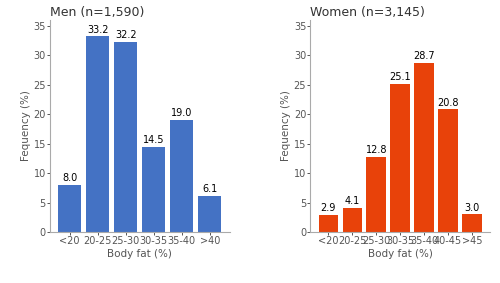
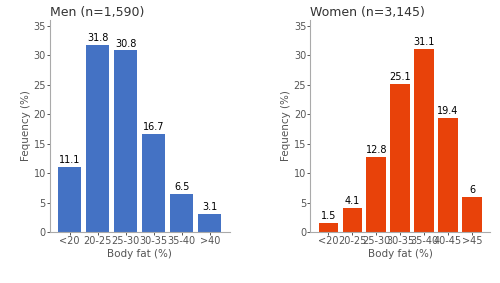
Men (n=1,590)/<20: 8.0 -> 11.1
Men (n=1,590)/20-25: 33.2 -> 31.8
Men (n=1,590)/25-30: 32.2 -> 30.8
Men (n=1,590)/30-35: 14.5 -> 16.7
Men (n=1,590)/35-40: 19.0 -> 6.5
Men (n=1,590)/>40: 6.1 -> 3.1
Women (n=3,145)/<20: 2.9 -> 1.5
Women (n=3,145)/35-40: 28.7 -> 31.1
Women (n=3,145)/40-45: 20.8 -> 19.4
Women (n=3,145)/>45: 3.0 -> 6
